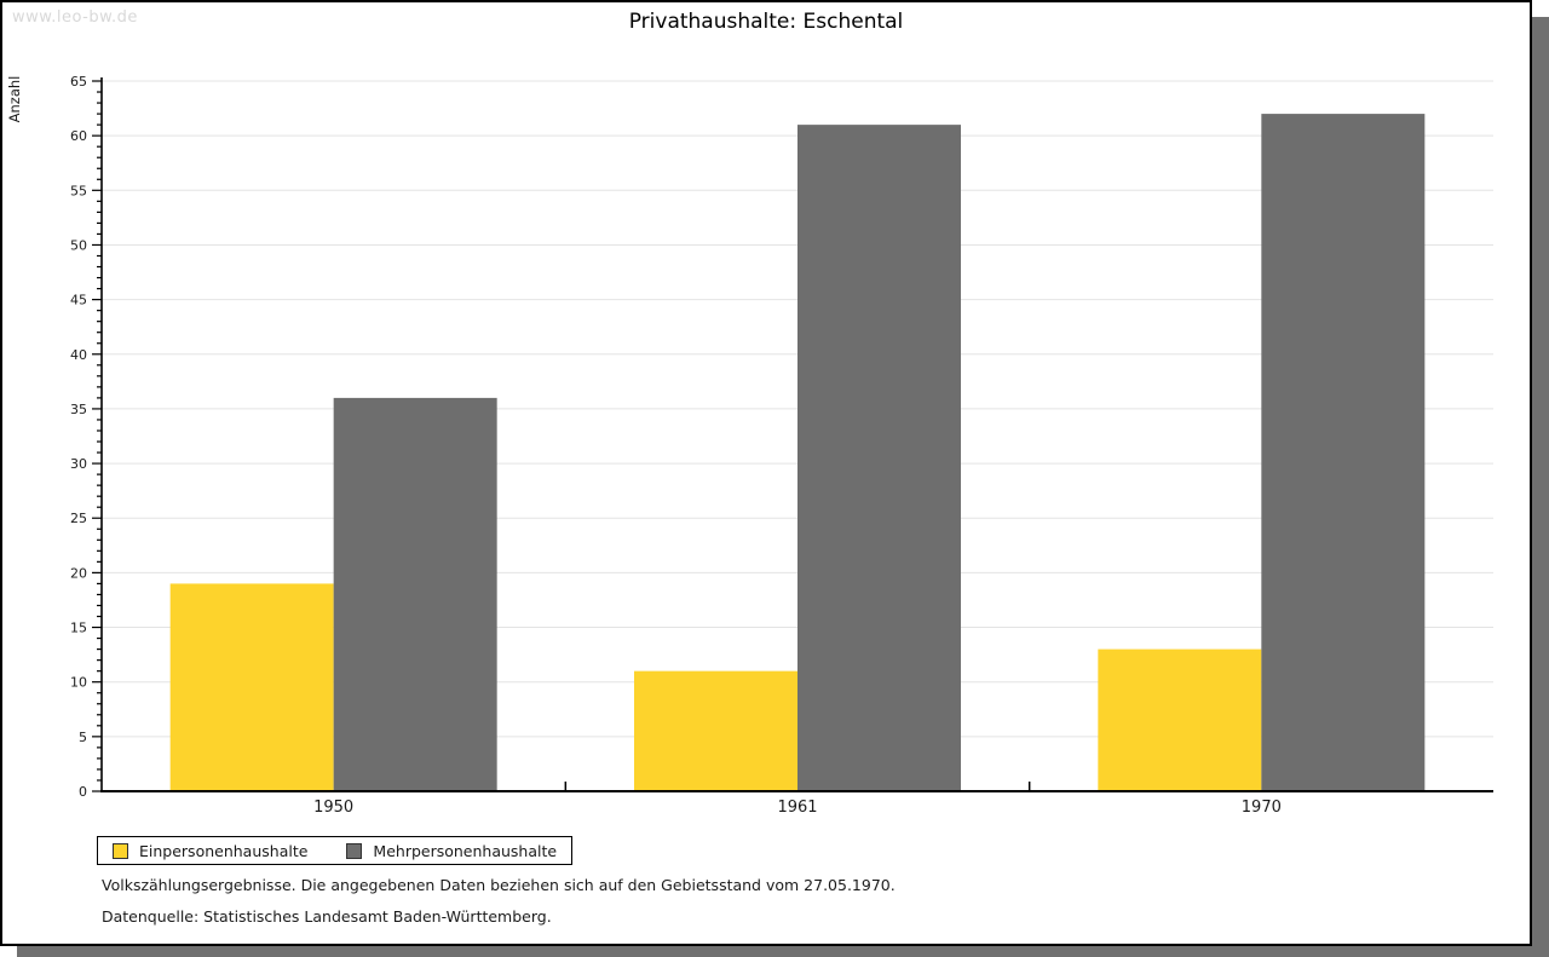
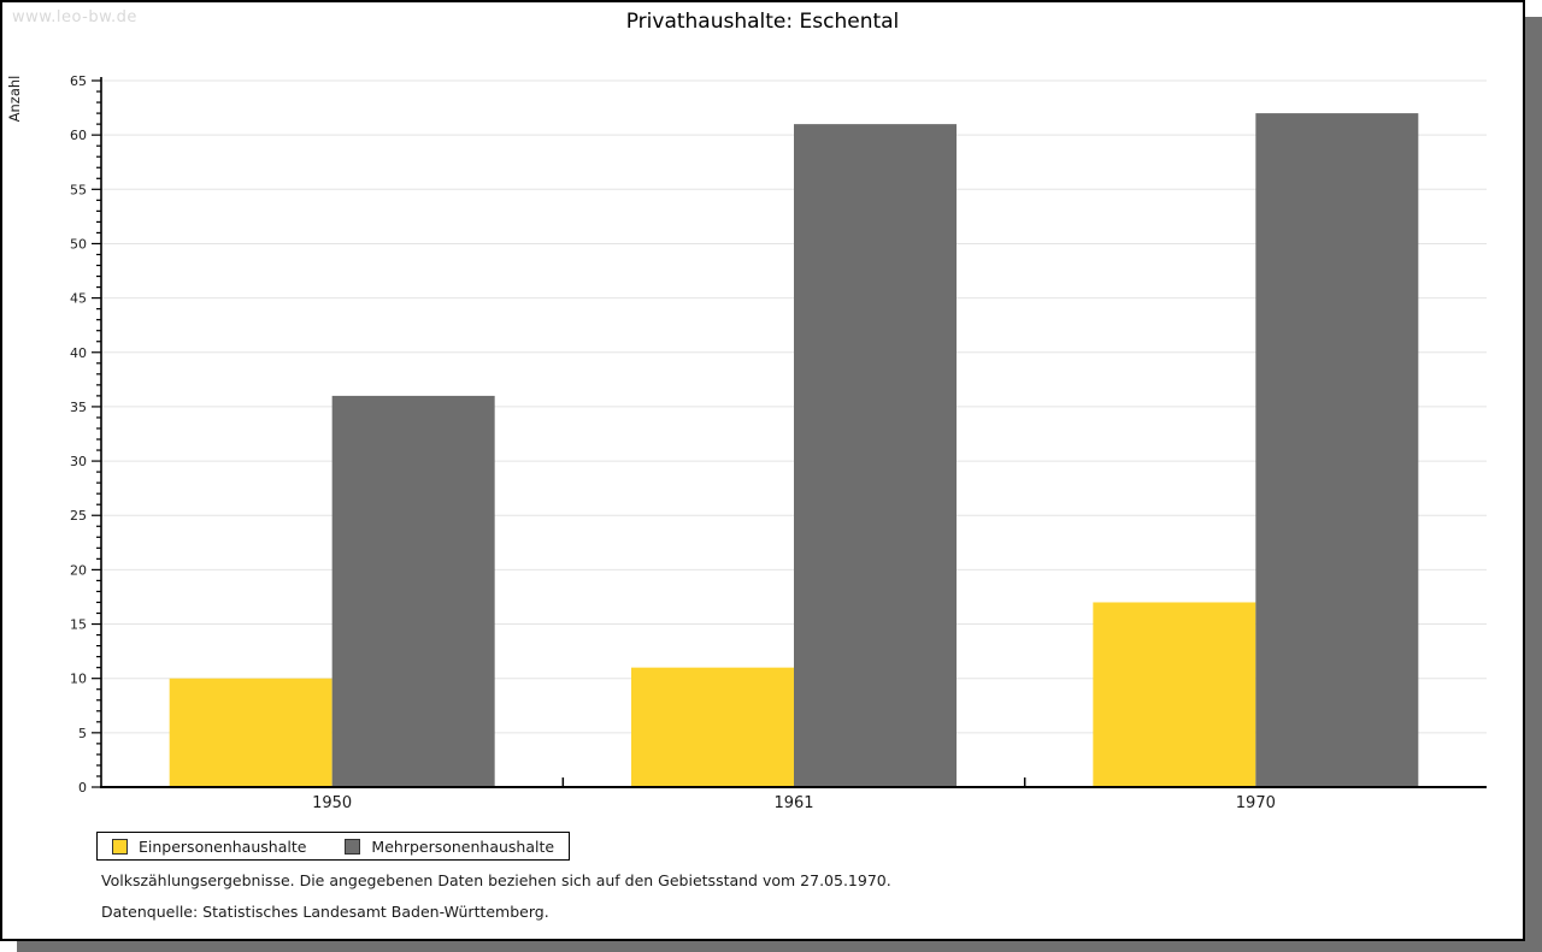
Einpersonenhaushalte/1950: 19 -> 10
Einpersonenhaushalte/1970: 13 -> 17
